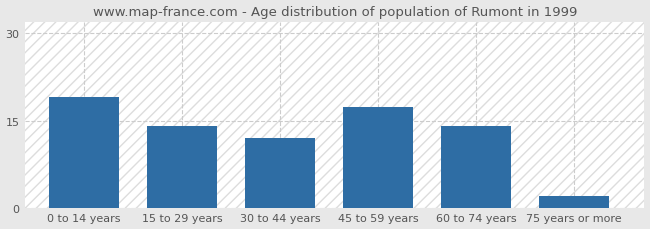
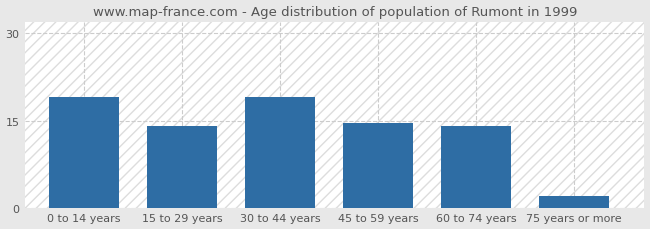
30 to 44 years: 12.0 -> 19.0
45 to 59 years: 17.4 -> 14.5
